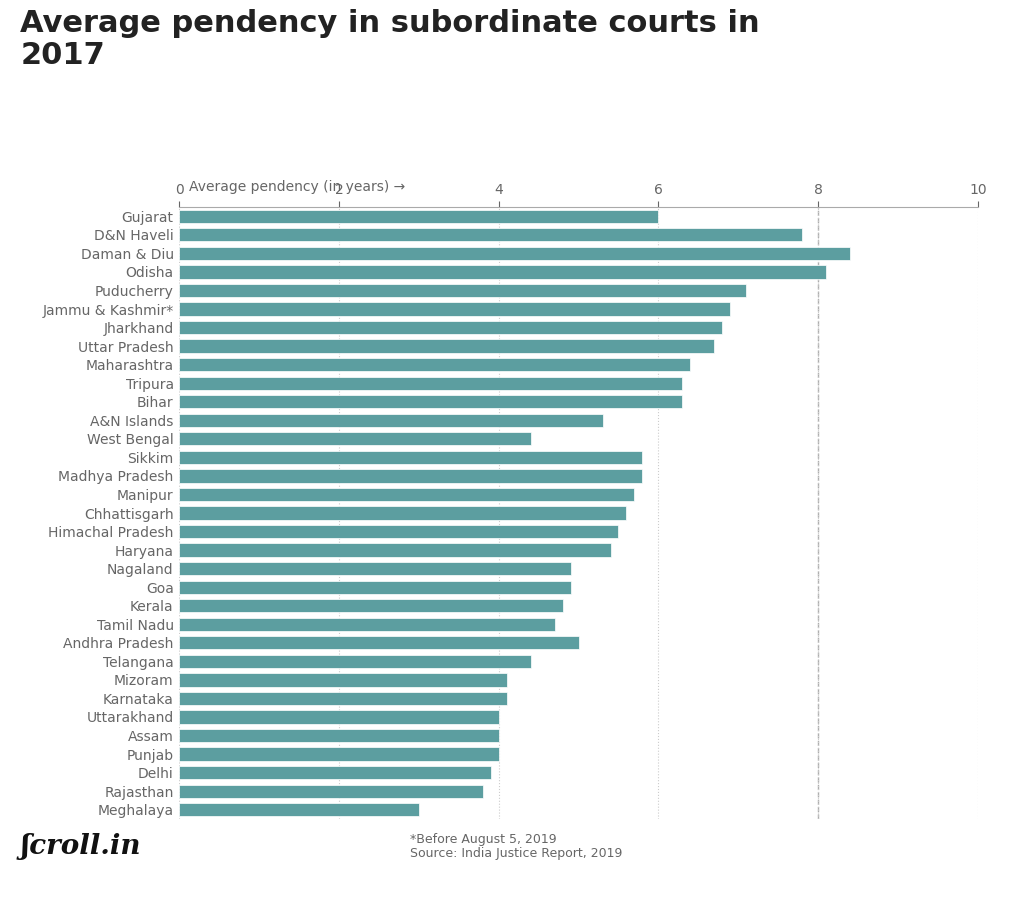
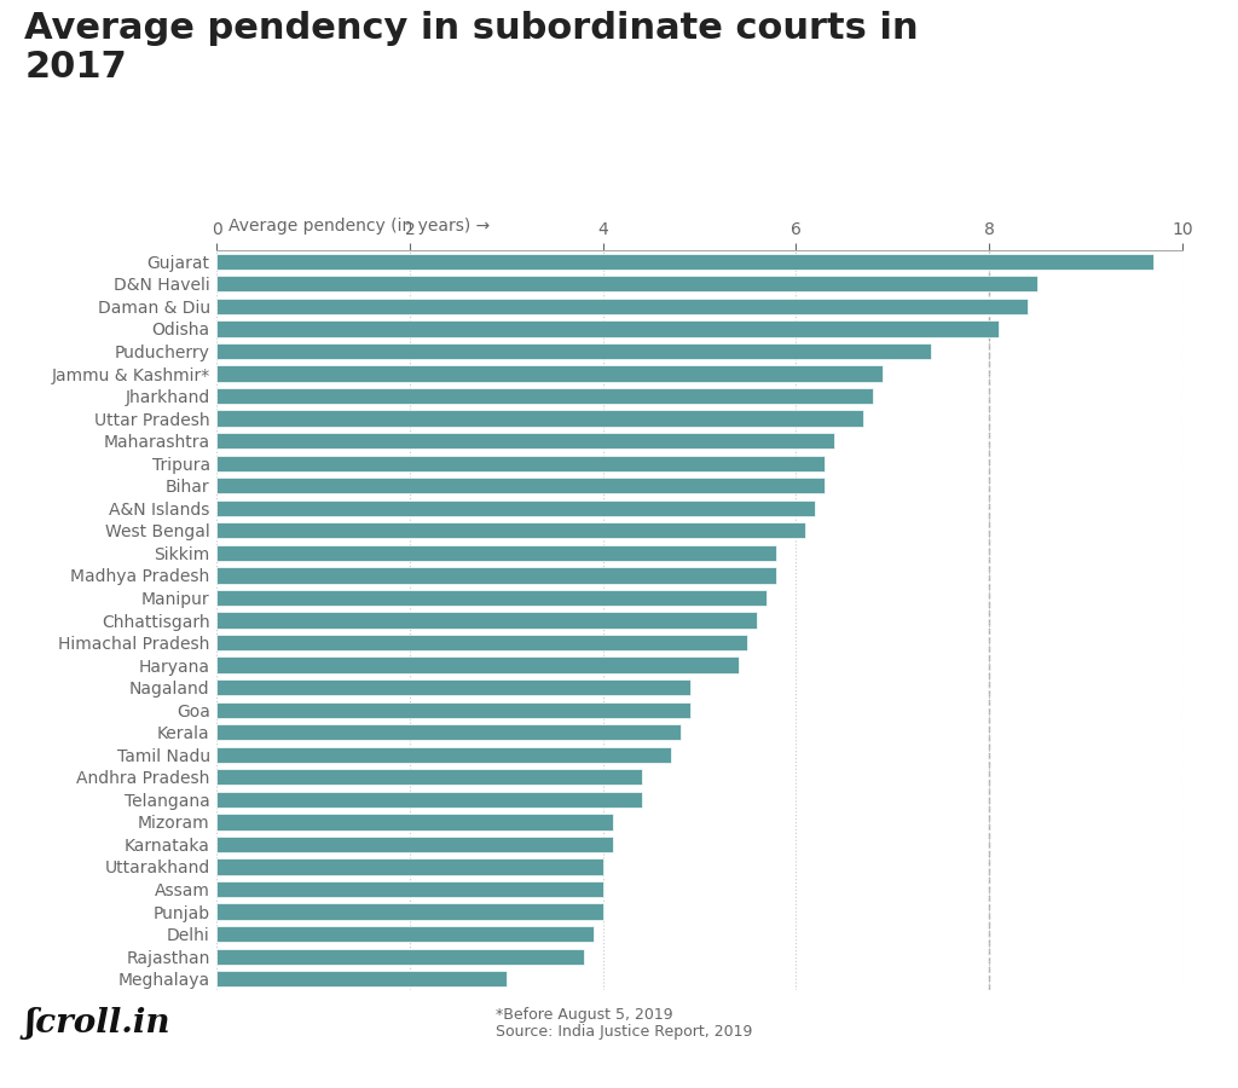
Gujarat: 6.0 -> 9.7
D&N Haveli: 7.8 -> 8.5
Puducherry: 7.1 -> 7.4
A&N Islands: 5.3 -> 6.2
West Bengal: 4.4 -> 6.1
Andhra Pradesh: 5.0 -> 4.4
